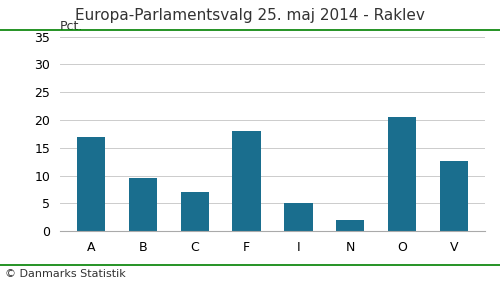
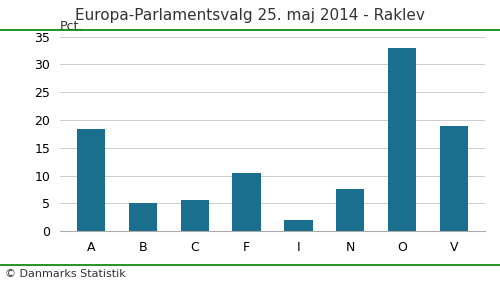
A: 17.0 -> 18.4
B: 9.6 -> 5.1
C: 7.0 -> 5.7
F: 18.0 -> 10.5
I: 5.0 -> 2.0
N: 2.0 -> 7.6
O: 20.6 -> 32.9
V: 12.6 -> 19.0
